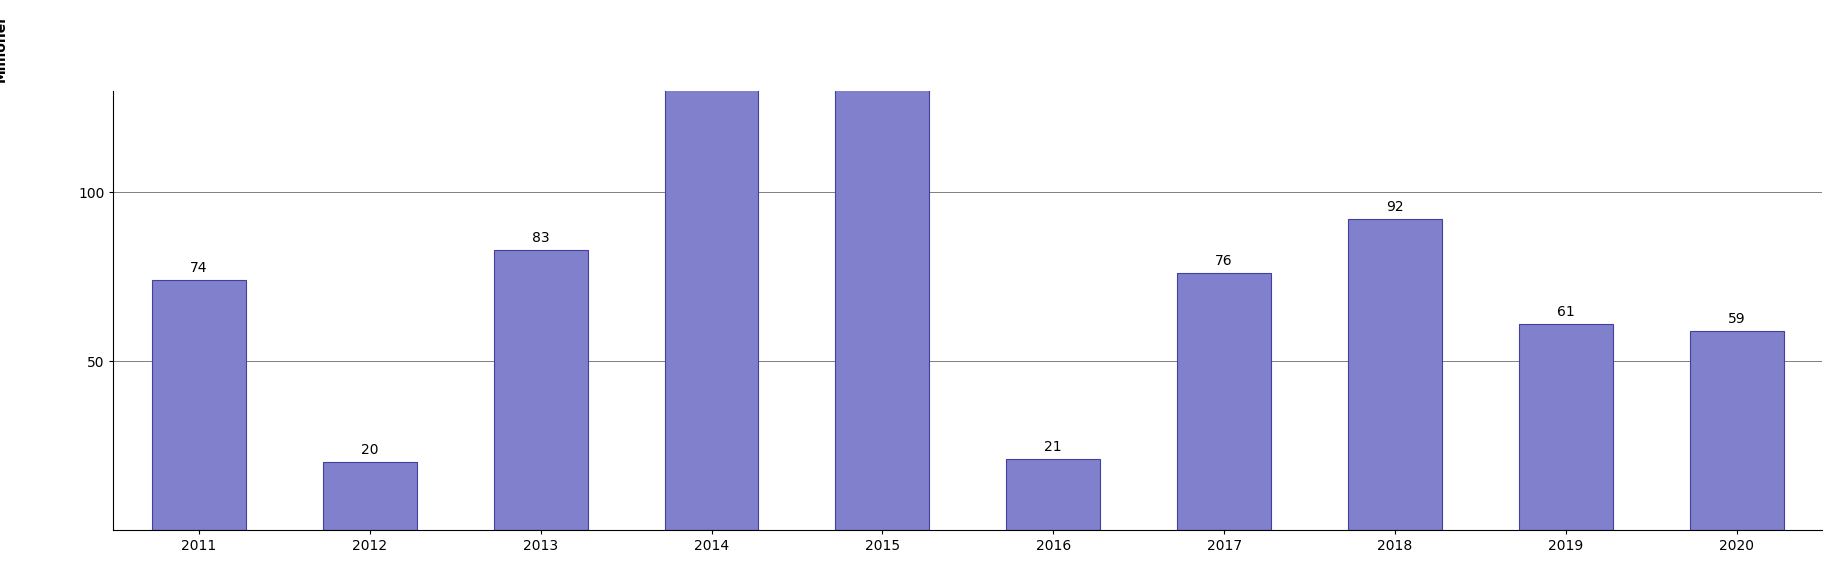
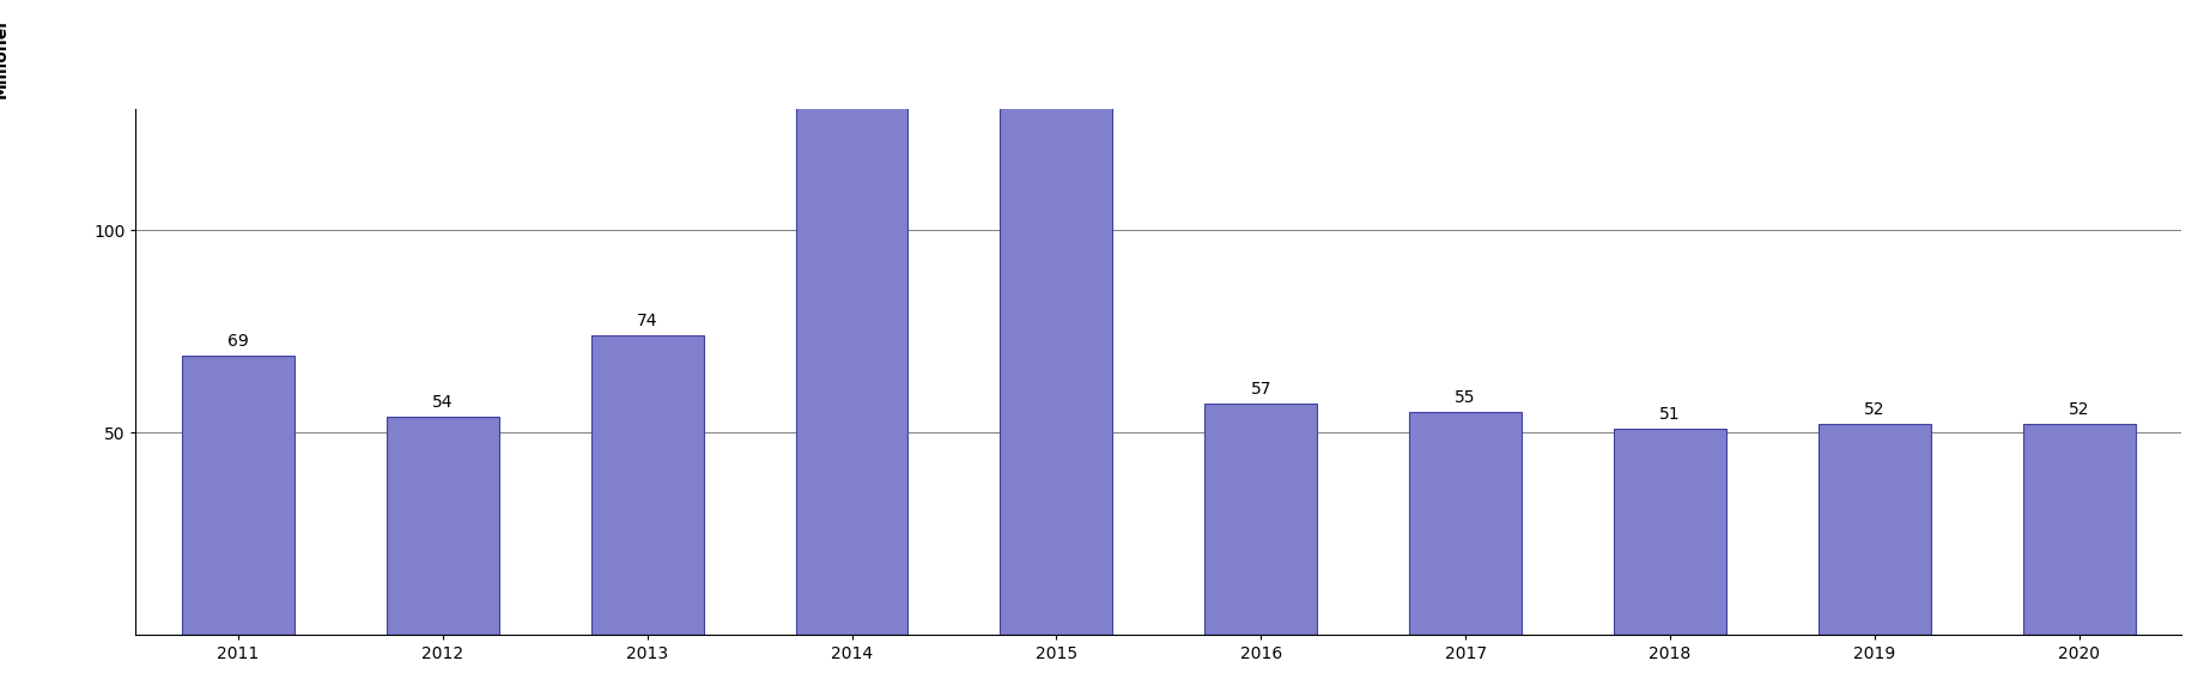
2011: 74 -> 69
2012: 20 -> 54
2013: 83 -> 74
2016: 21 -> 57
2017: 76 -> 55
2018: 92 -> 51
2019: 61 -> 52
2020: 59 -> 52
